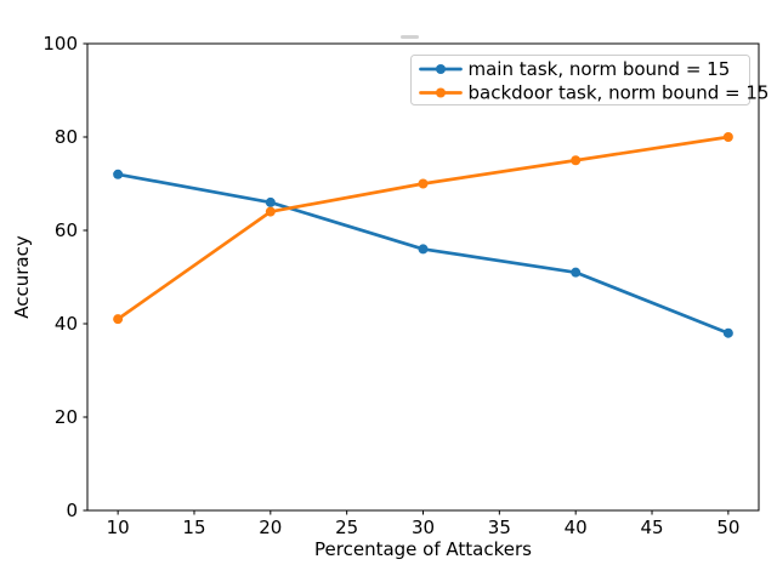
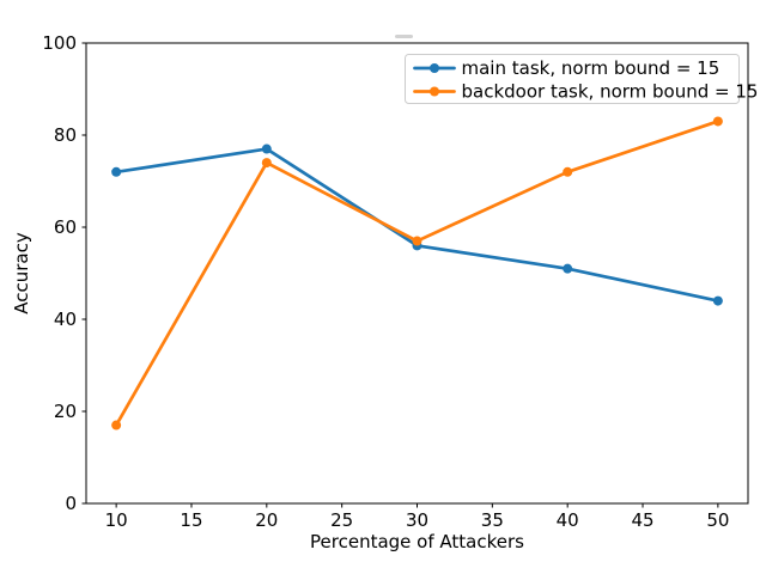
backdoor task, norm bound = 15/10: 41 -> 17
main task, norm bound = 15/20: 66 -> 77
backdoor task, norm bound = 15/20: 64 -> 74
backdoor task, norm bound = 15/30: 70 -> 57
backdoor task, norm bound = 15/40: 75 -> 72
main task, norm bound = 15/50: 38 -> 44
backdoor task, norm bound = 15/50: 80 -> 83
